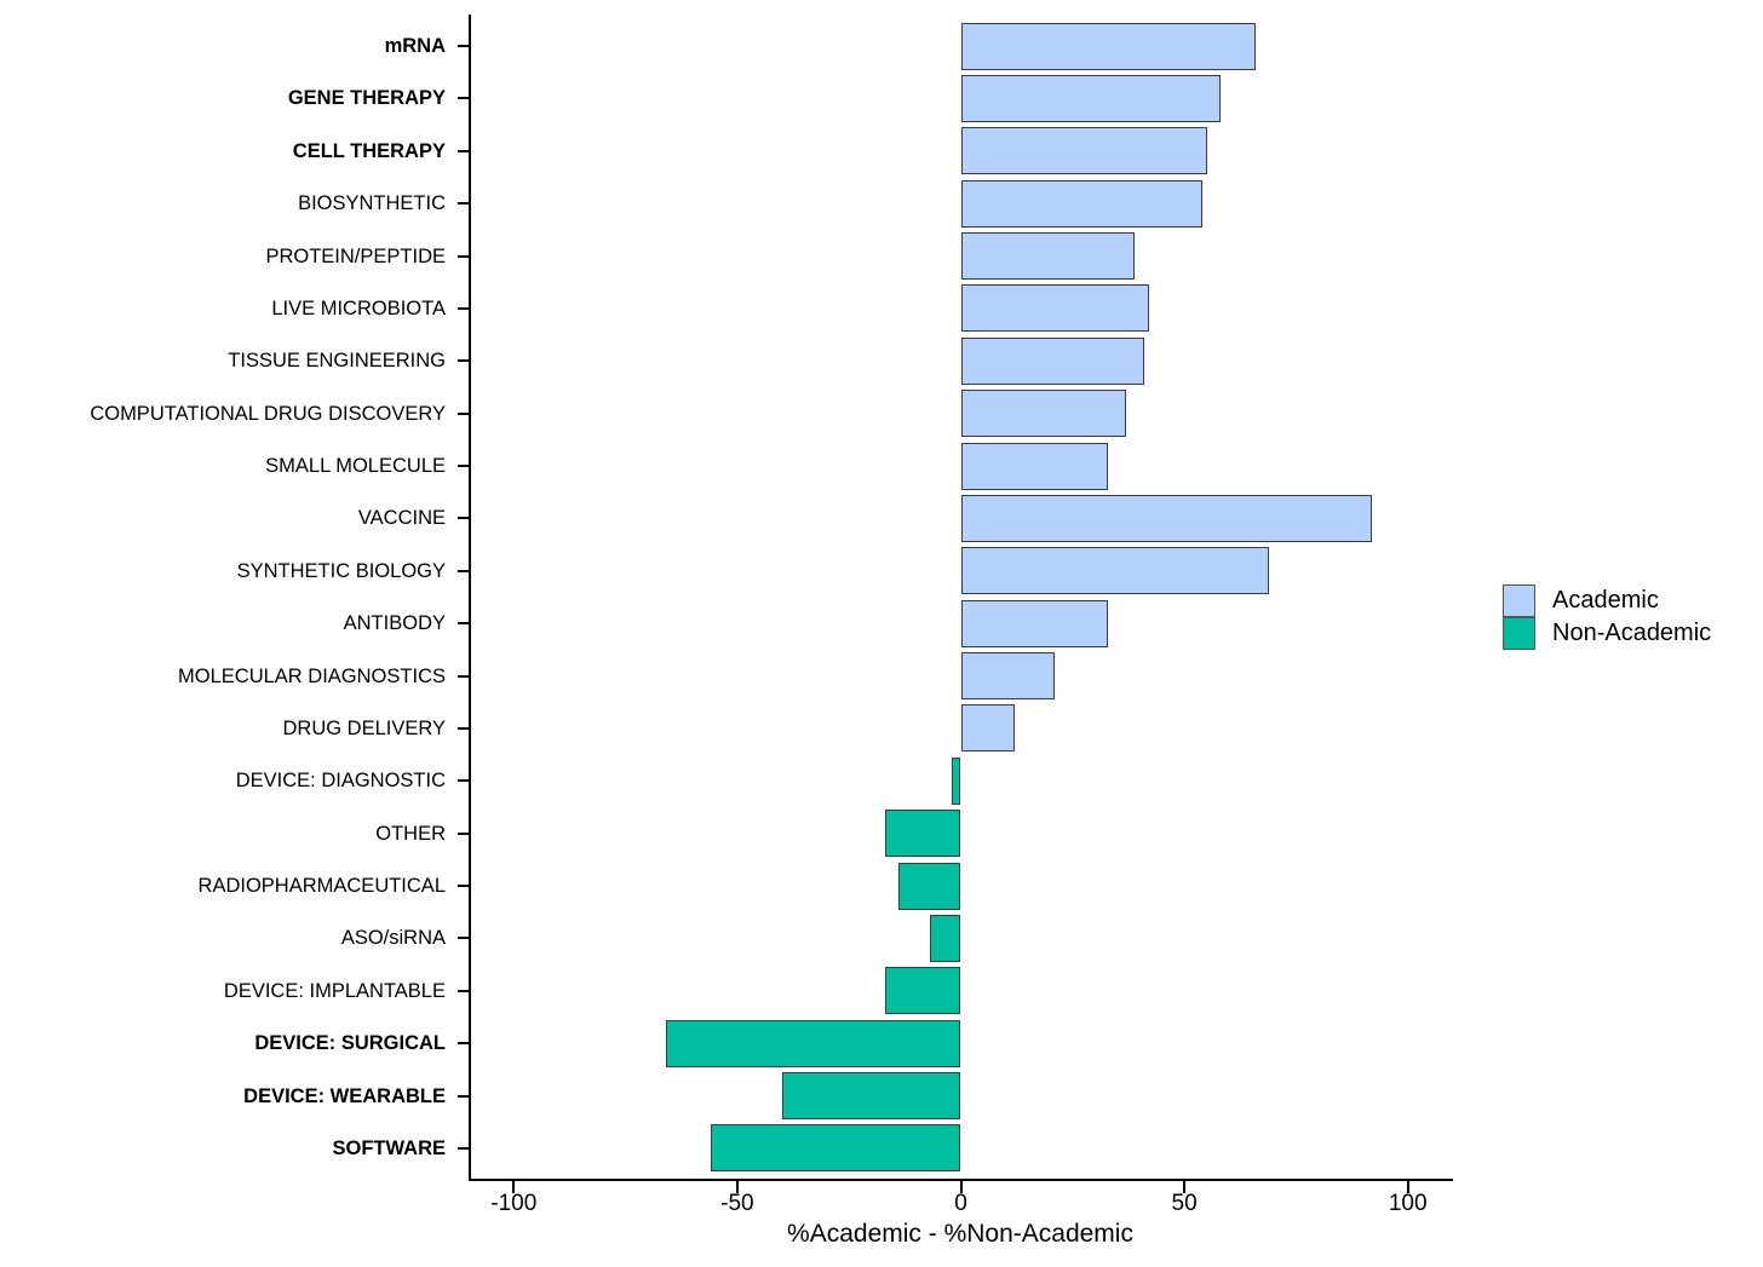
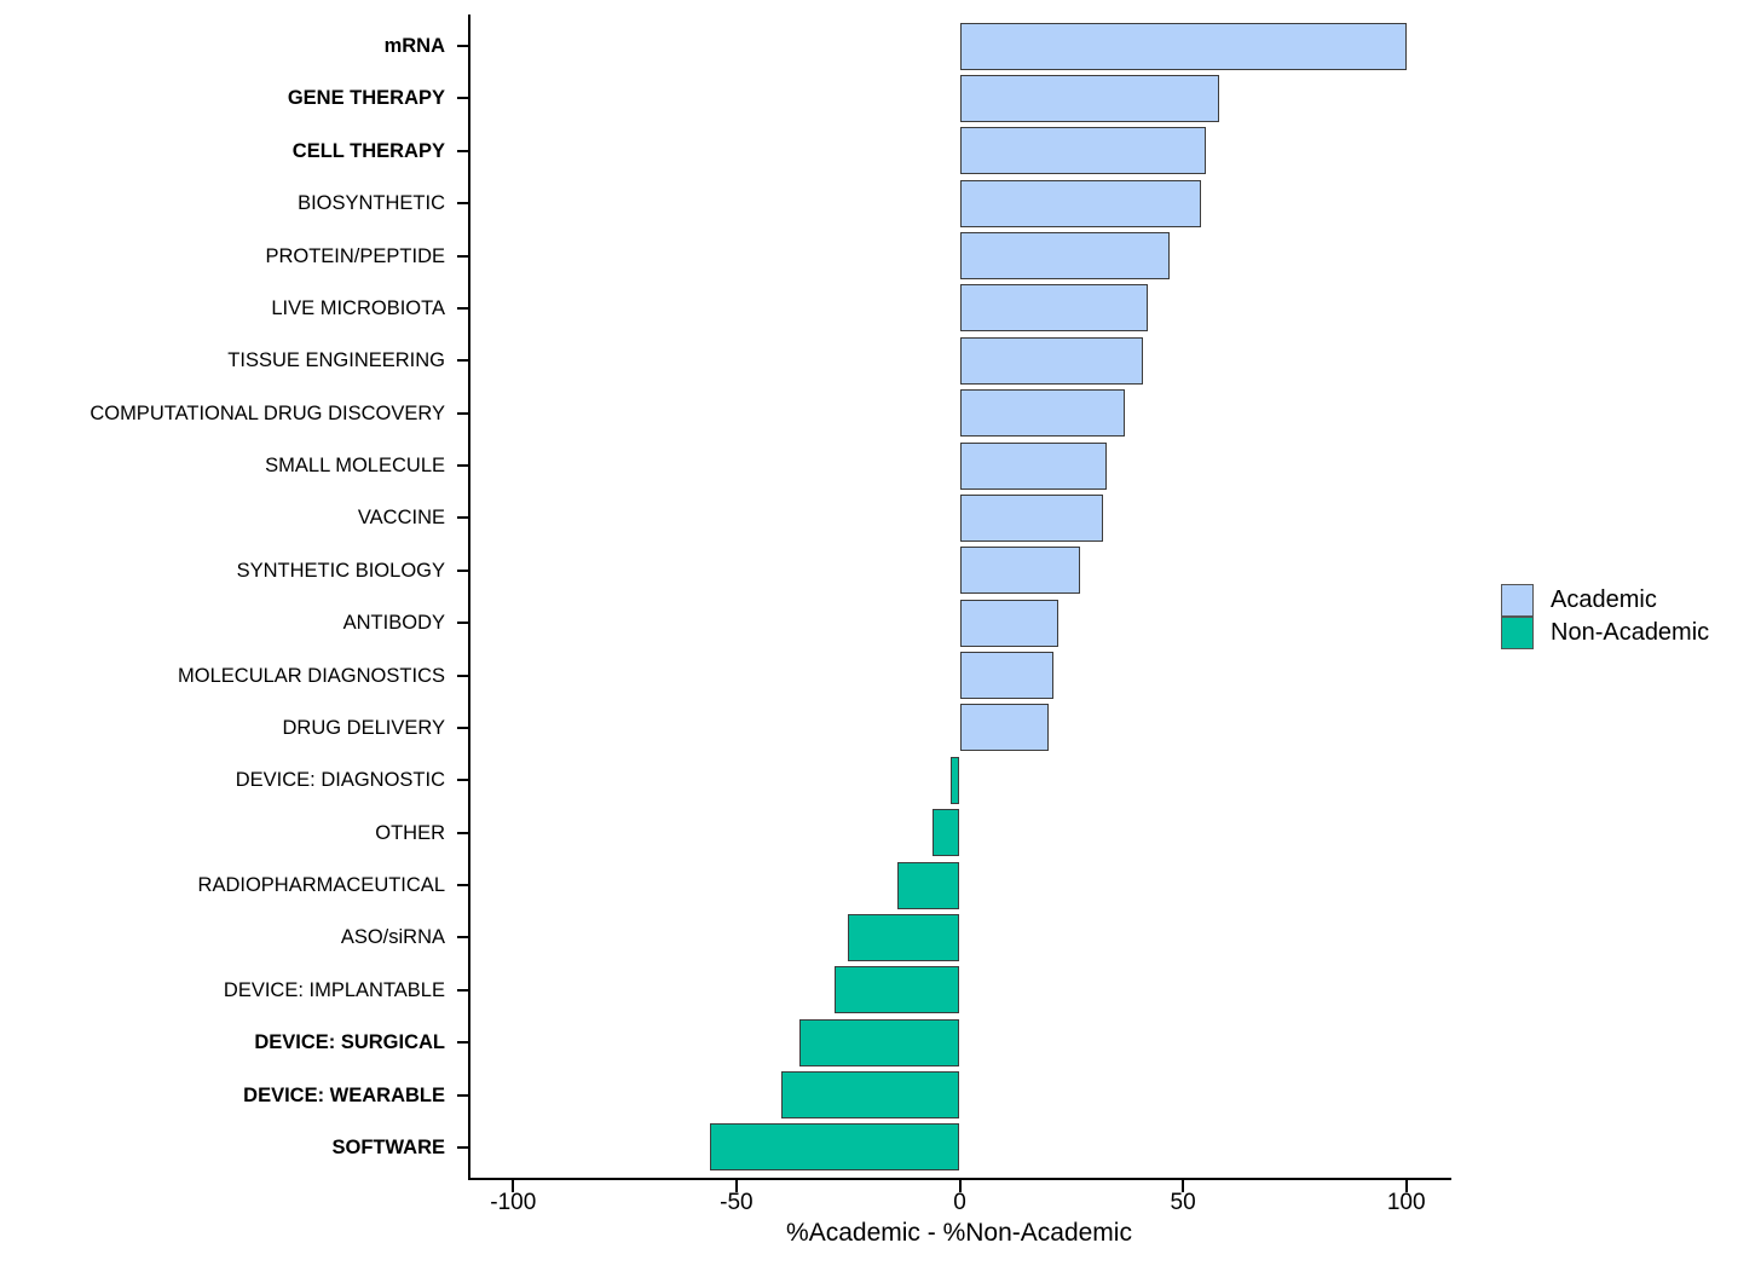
mRNA: 66 -> 100
PROTEIN/PEPTIDE: 39 -> 47
VACCINE: 92 -> 32
SYNTHETIC BIOLOGY: 69 -> 27
ANTIBODY: 33 -> 22
DRUG DELIVERY: 12 -> 20
OTHER: -17 -> -6
ASO/siRNA: -7 -> -25
DEVICE: IMPLANTABLE: -17 -> -28
DEVICE: SURGICAL: -66 -> -36
